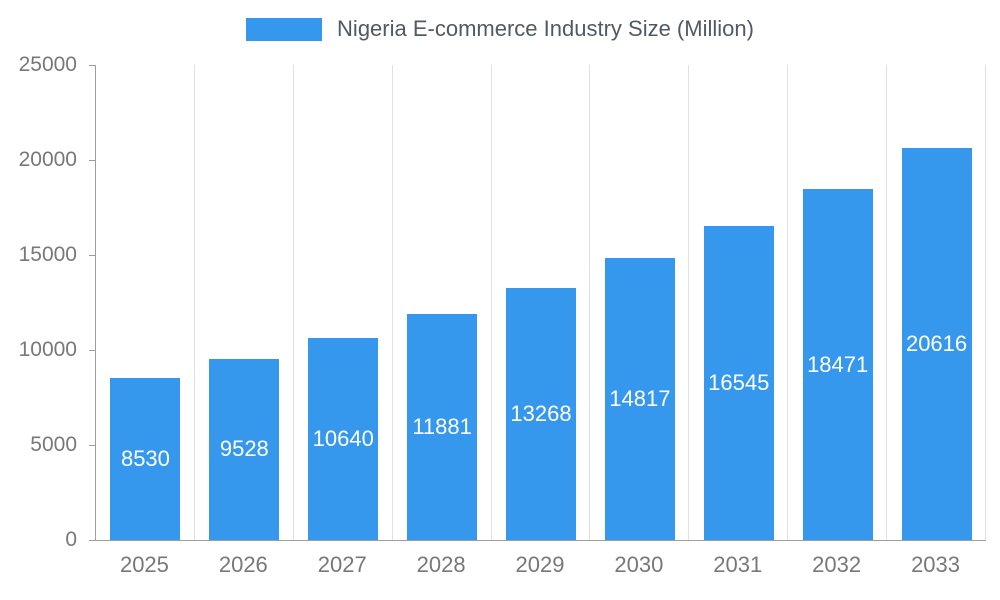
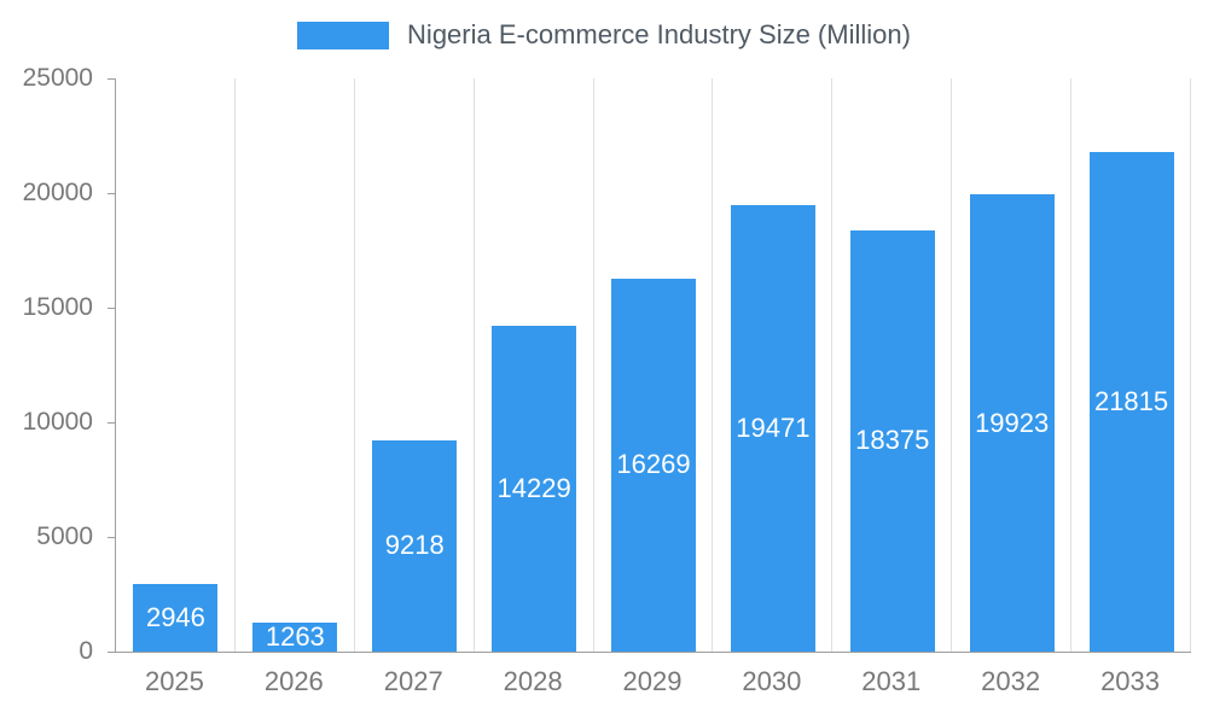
2025: 8530 -> 2946
2026: 9528 -> 1263
2027: 10640 -> 9218
2028: 11881 -> 14229
2029: 13268 -> 16269
2030: 14817 -> 19471
2031: 16545 -> 18375
2032: 18471 -> 19923
2033: 20616 -> 21815
